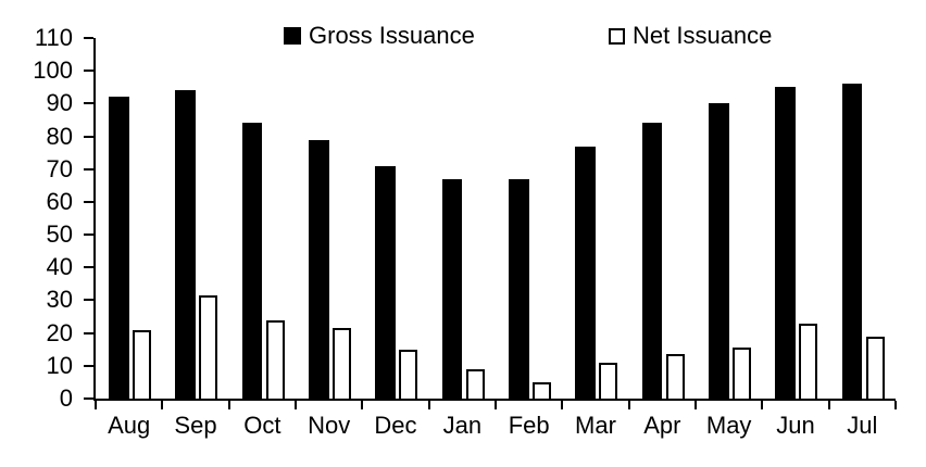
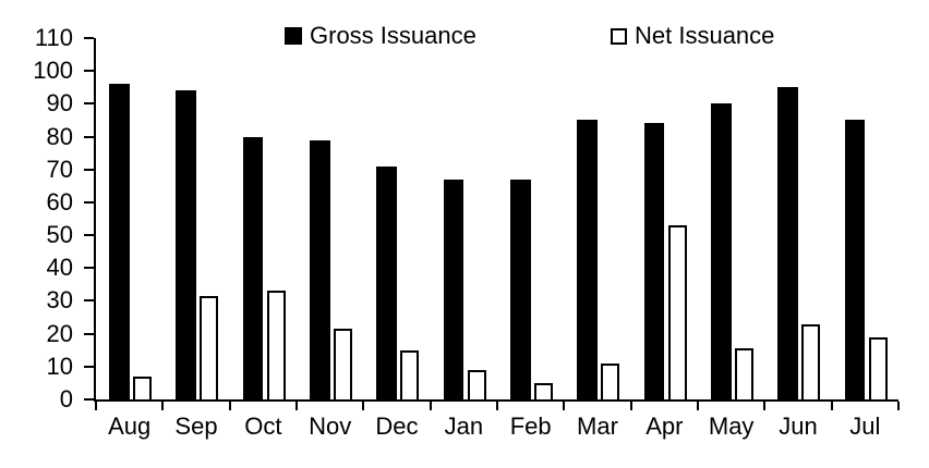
Gross Issuance/Aug: 92 -> 96
Net Issuance/Aug: 21 -> 7
Gross Issuance/Oct: 84 -> 80
Net Issuance/Oct: 24 -> 33
Gross Issuance/Mar: 77 -> 85
Net Issuance/Apr: 14 -> 53
Gross Issuance/Jul: 96 -> 85
